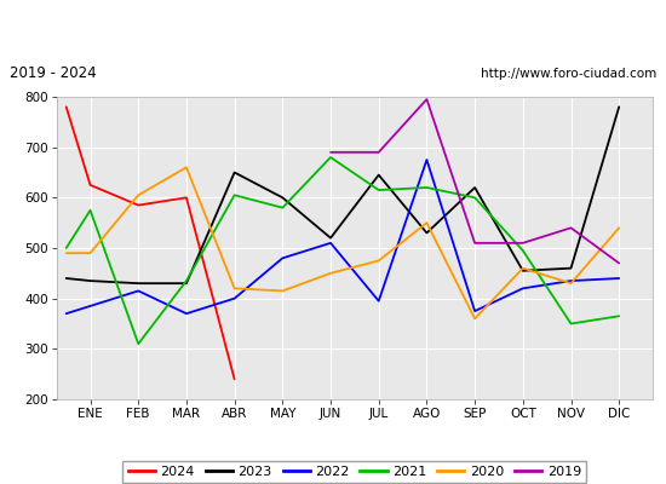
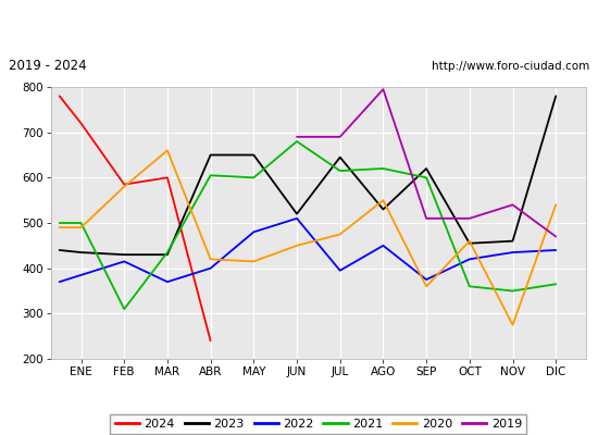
2024/ENE: 625 -> 720
2021/ENE: 575 -> 500
2020/FEB: 605 -> 580
2023/MAY: 600 -> 650
2021/MAY: 580 -> 600
2022/AGO: 675 -> 450
2021/OCT: 495 -> 360
2020/NOV: 430 -> 275
